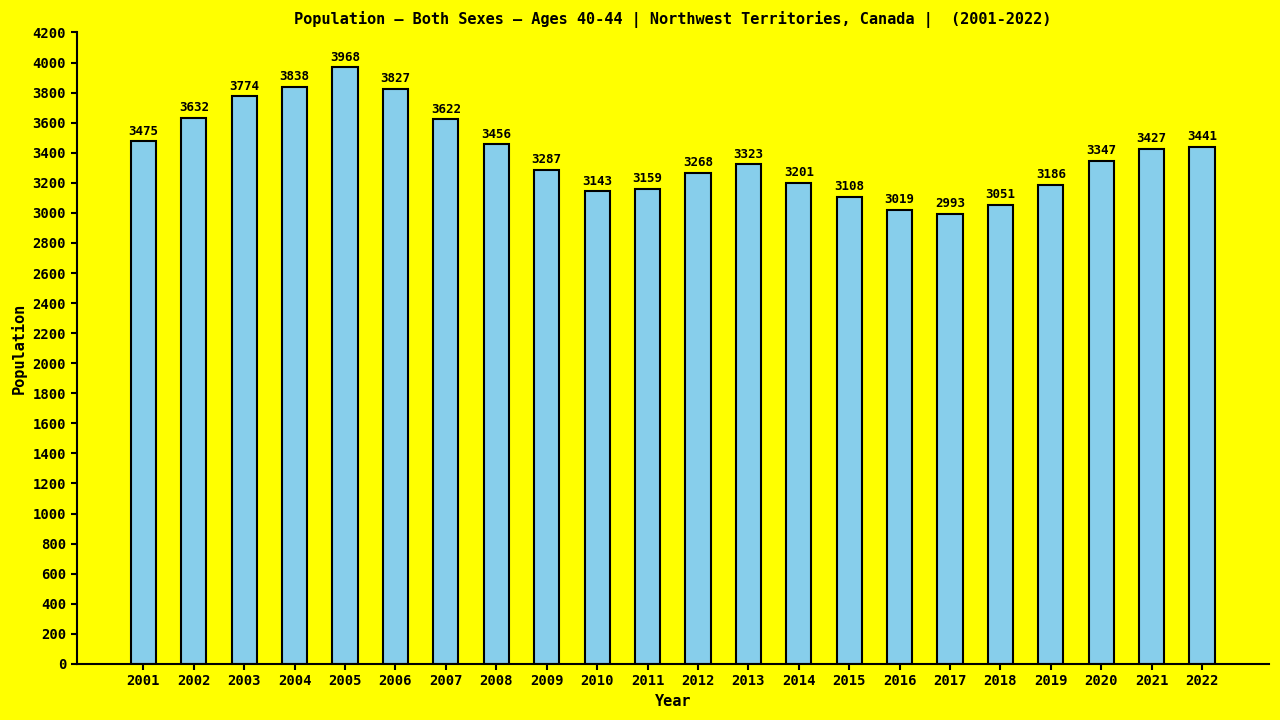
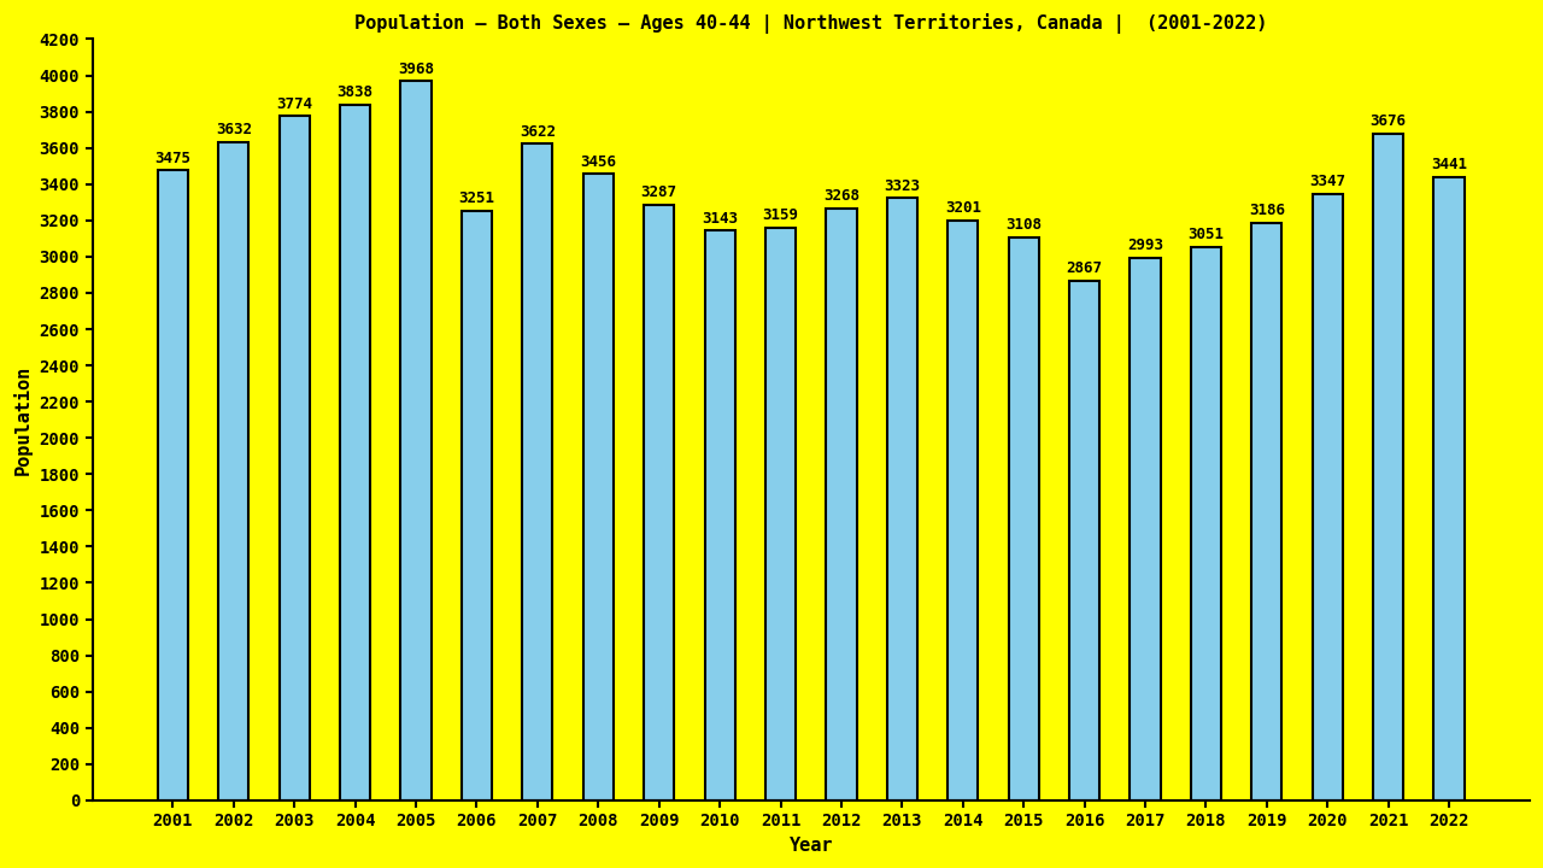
2006: 3827 -> 3251
2016: 3019 -> 2867
2021: 3427 -> 3676
